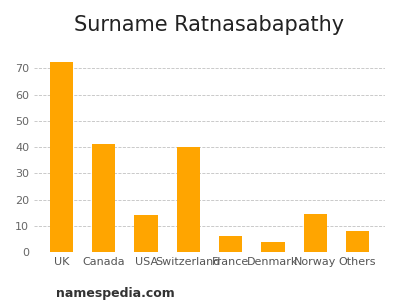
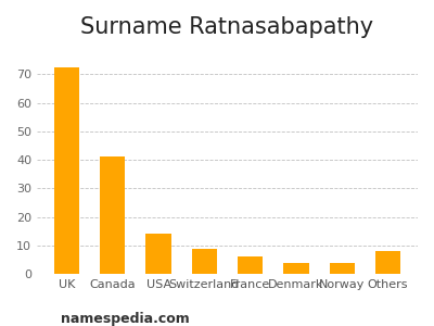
Switzerland: 40.0 -> 9.0
Norway: 14.5 -> 4.0
